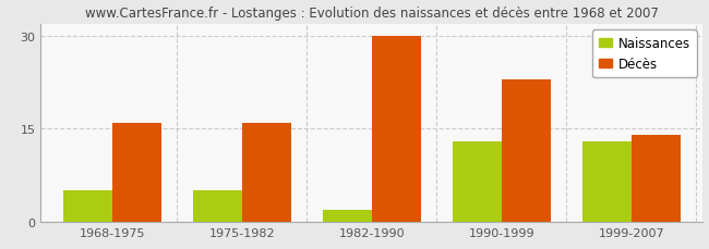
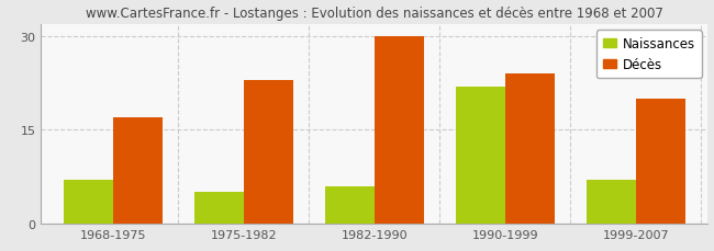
Naissances/1968-1975: 5 -> 7
Décès/1968-1975: 16 -> 17
Décès/1975-1982: 16 -> 23
Naissances/1982-1990: 2 -> 6
Naissances/1990-1999: 13 -> 22
Décès/1990-1999: 23 -> 24
Naissances/1999-2007: 13 -> 7
Décès/1999-2007: 14 -> 20
